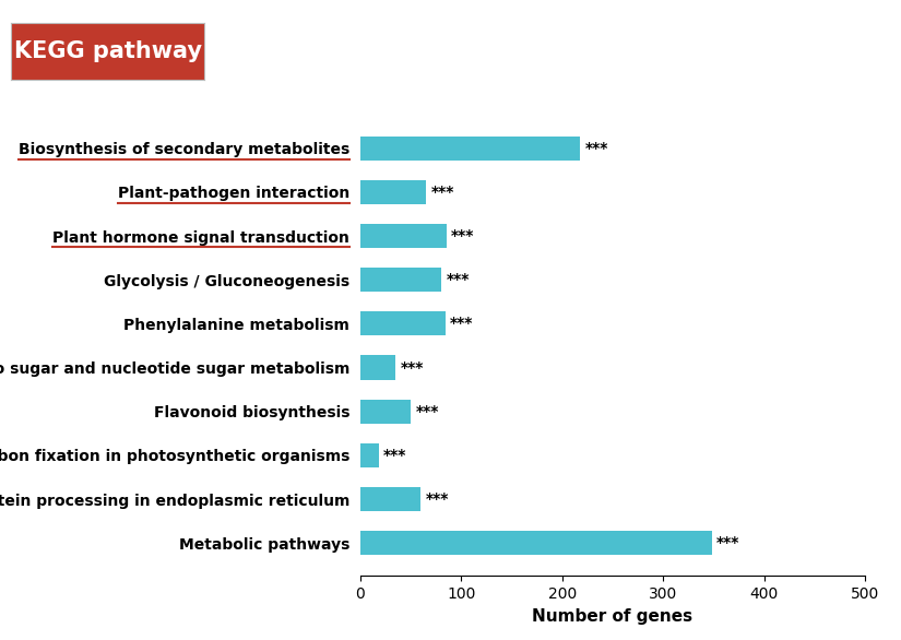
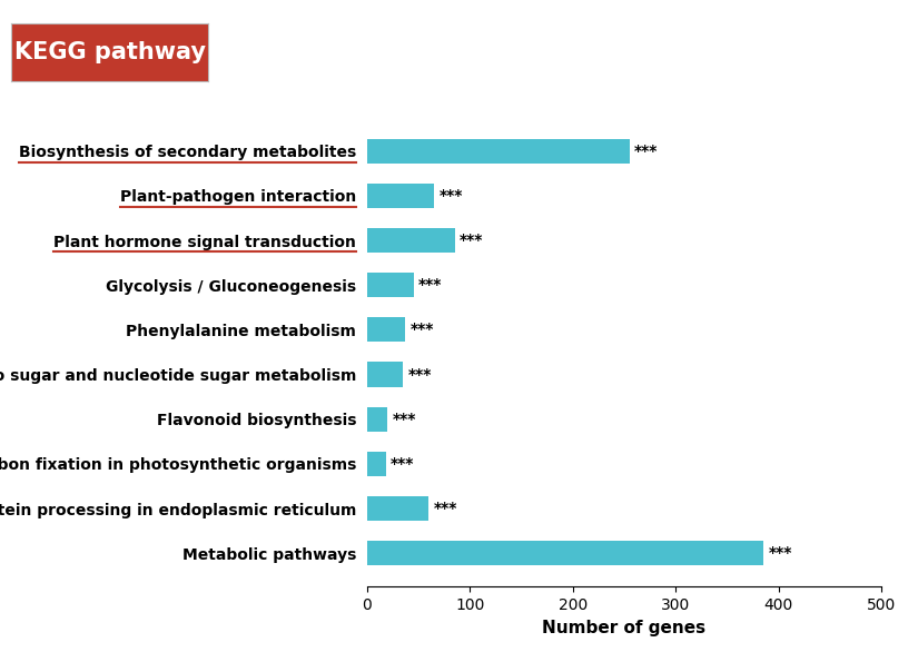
Biosynthesis of secondary metabolites: 218 -> 255
Glycolysis / Gluconeogenesis: 80 -> 45
Phenylalanine metabolism: 84 -> 37
Flavonoid biosynthesis: 50 -> 20
Metabolic pathways: 348 -> 385
